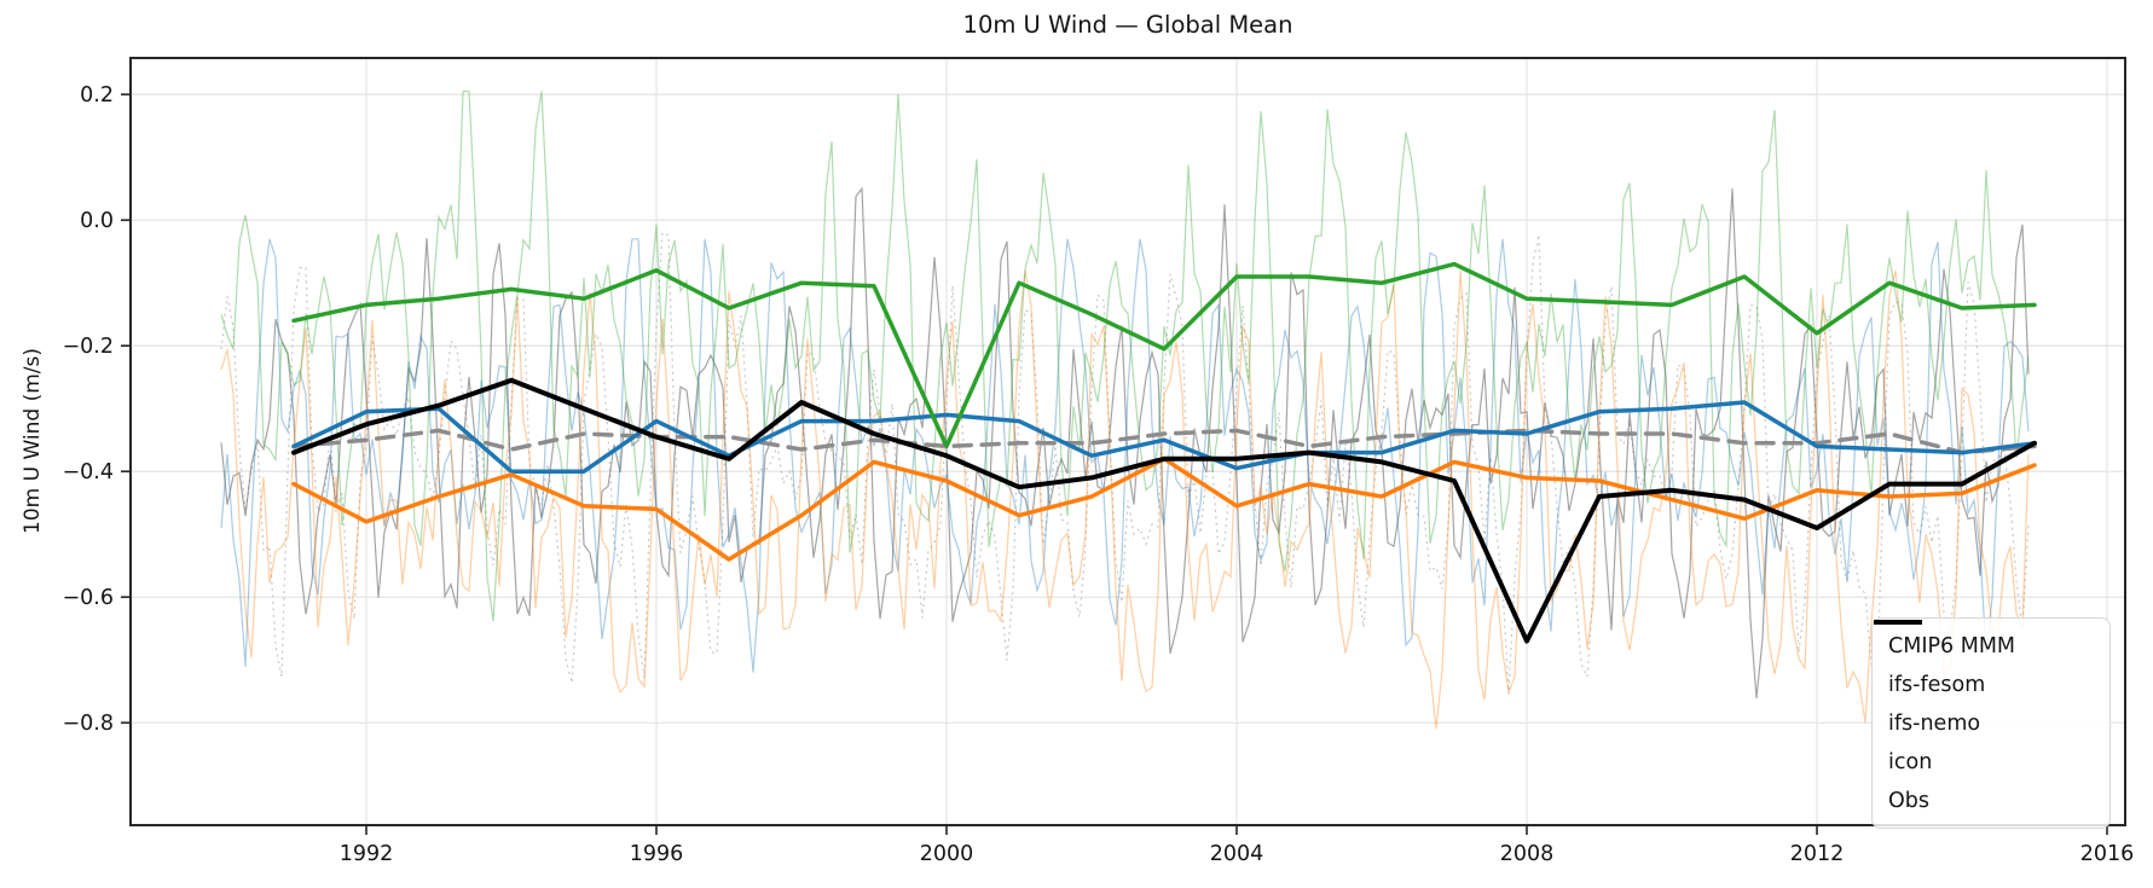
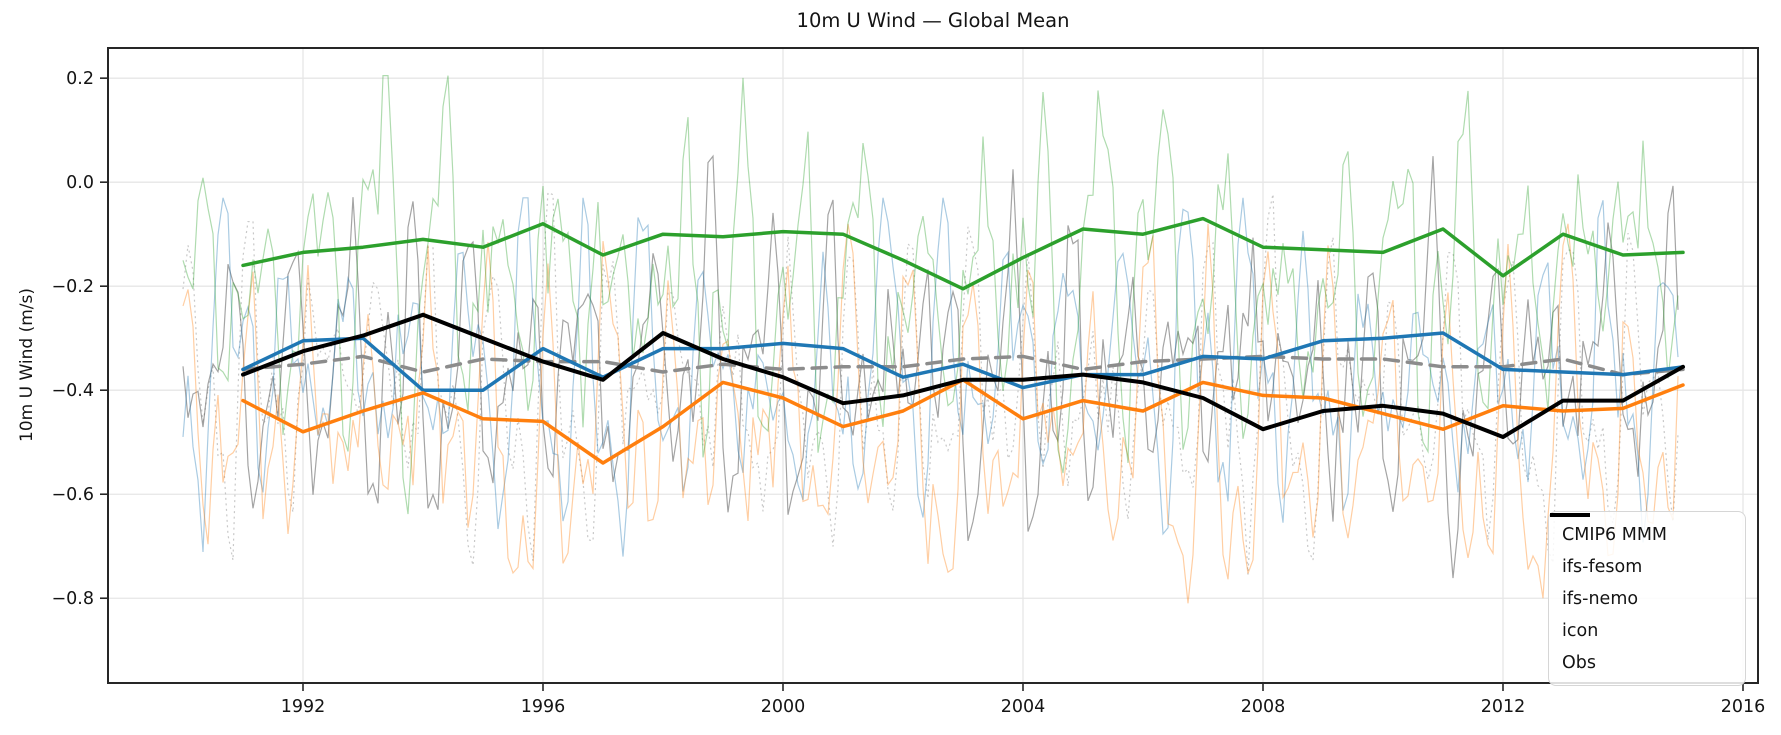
icon/2000: -0.36 -> -0.10
icon/2004: -0.09 -> -0.14
Obs/2008: -0.67 -> -0.47
